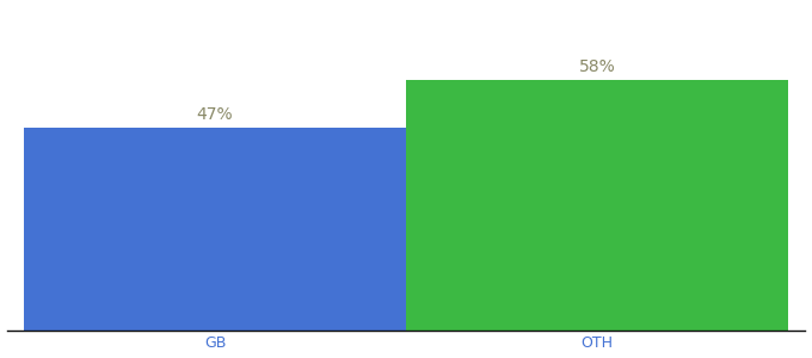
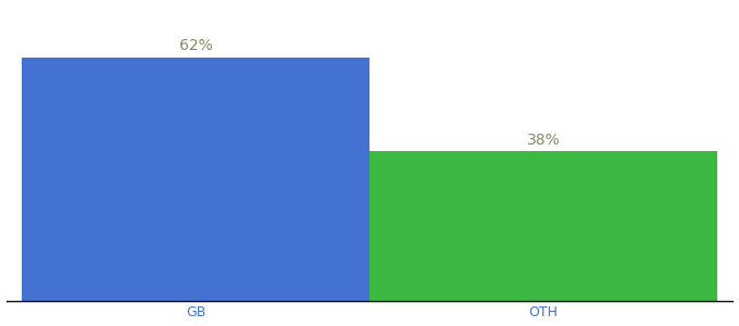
GB: 47% -> 62%
OTH: 58% -> 38%
